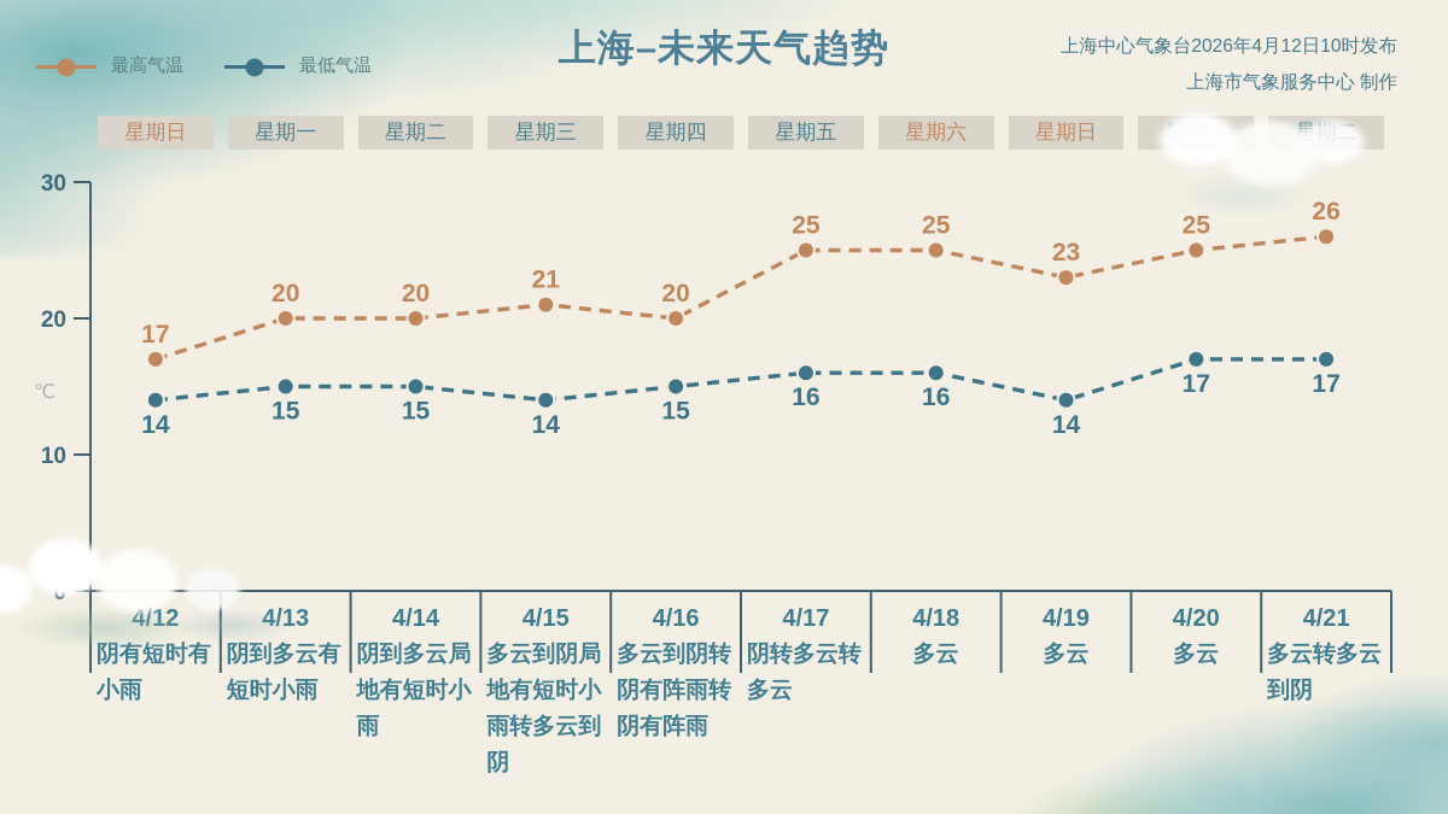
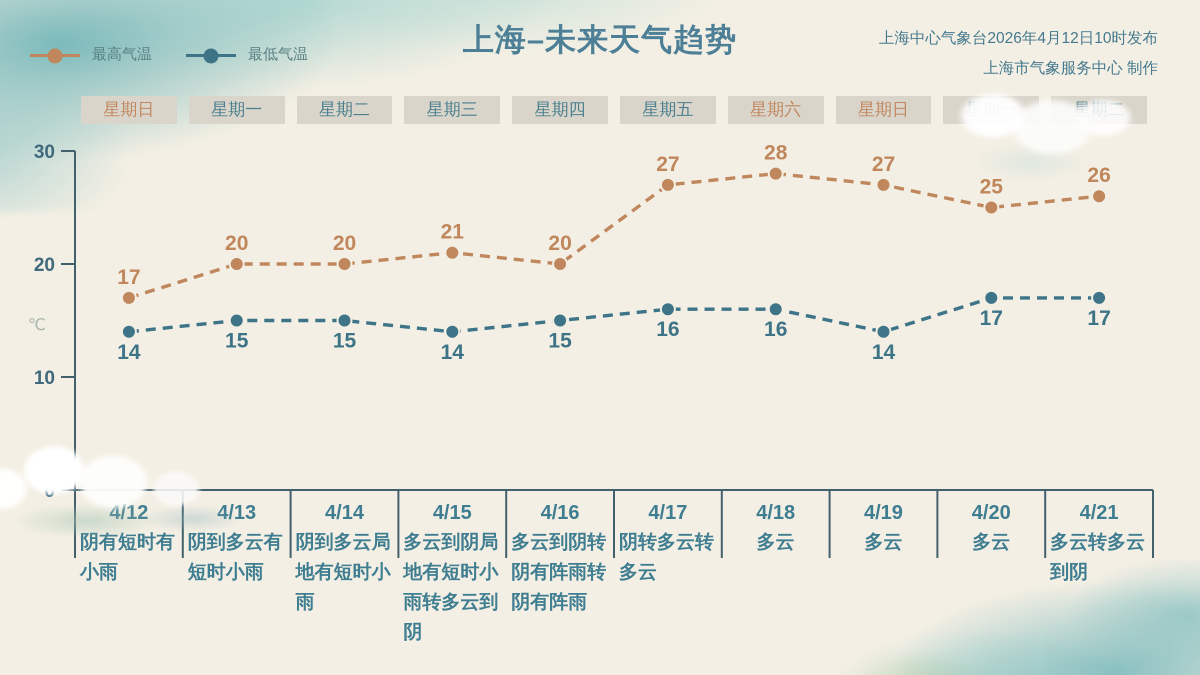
最高气温/4/17: 25 -> 27
最高气温/4/18: 25 -> 28
最高气温/4/19: 23 -> 27
